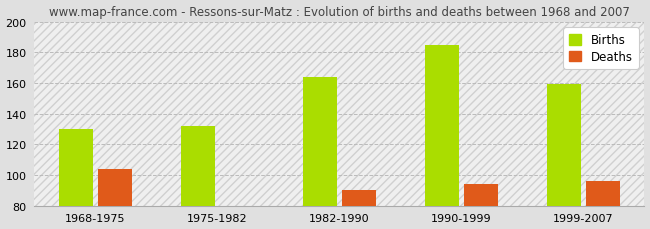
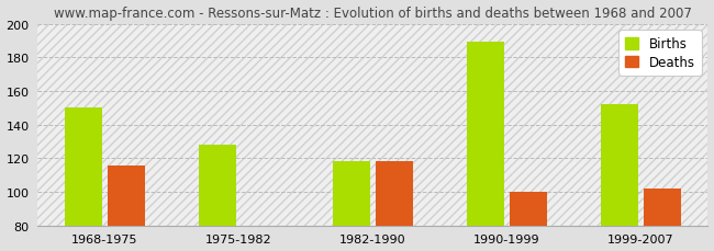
Births/1968-1975: 130 -> 150
Deaths/1968-1975: 104 -> 116
Births/1975-1982: 132 -> 128
Births/1982-1990: 164 -> 118
Deaths/1982-1990: 90 -> 118
Births/1990-1999: 185 -> 189
Deaths/1990-1999: 94 -> 100
Births/1999-2007: 159 -> 152
Deaths/1999-2007: 96 -> 102
